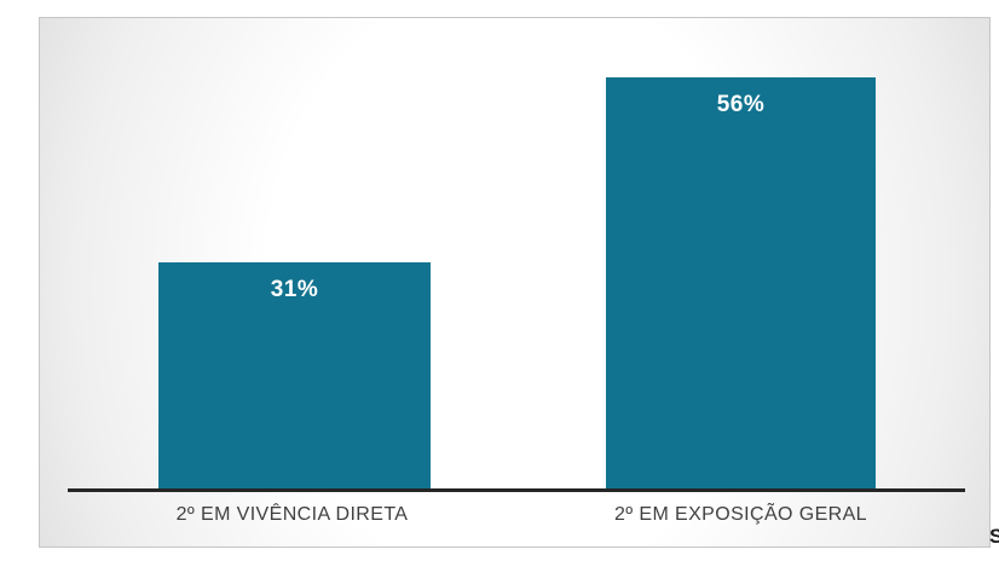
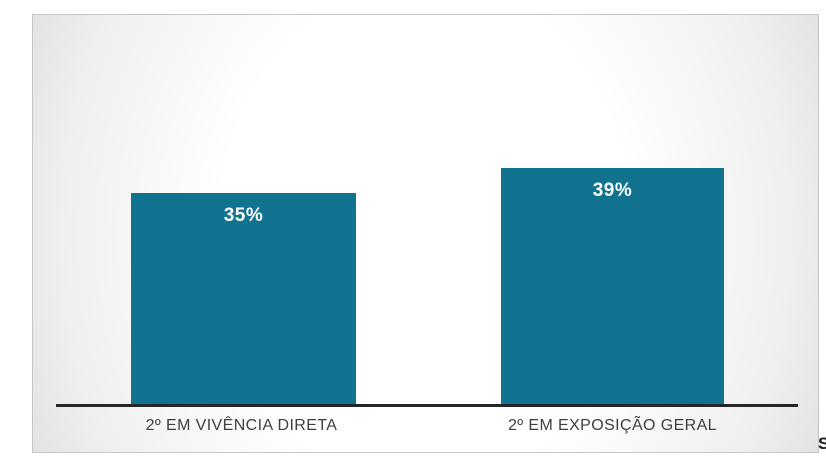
2º EM VIVÊNCIA DIRETA: 31% -> 35%
2º EM EXPOSIÇÃO GERAL: 56% -> 39%
